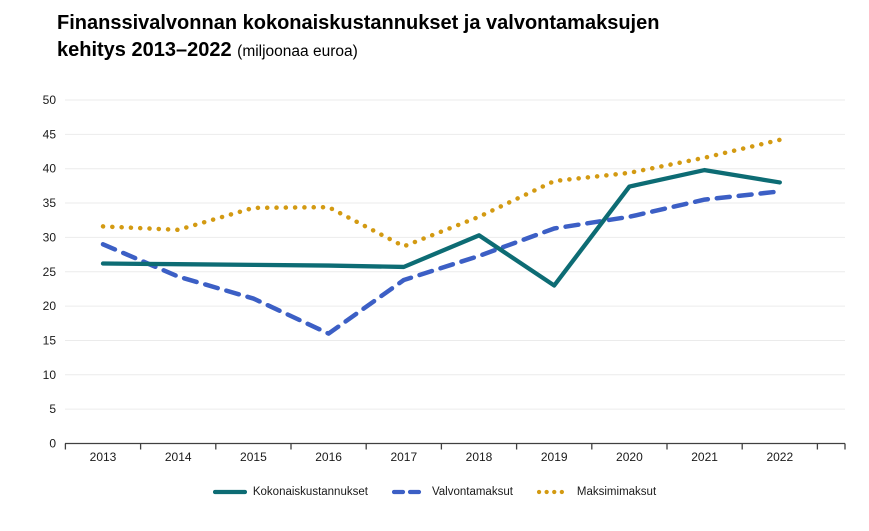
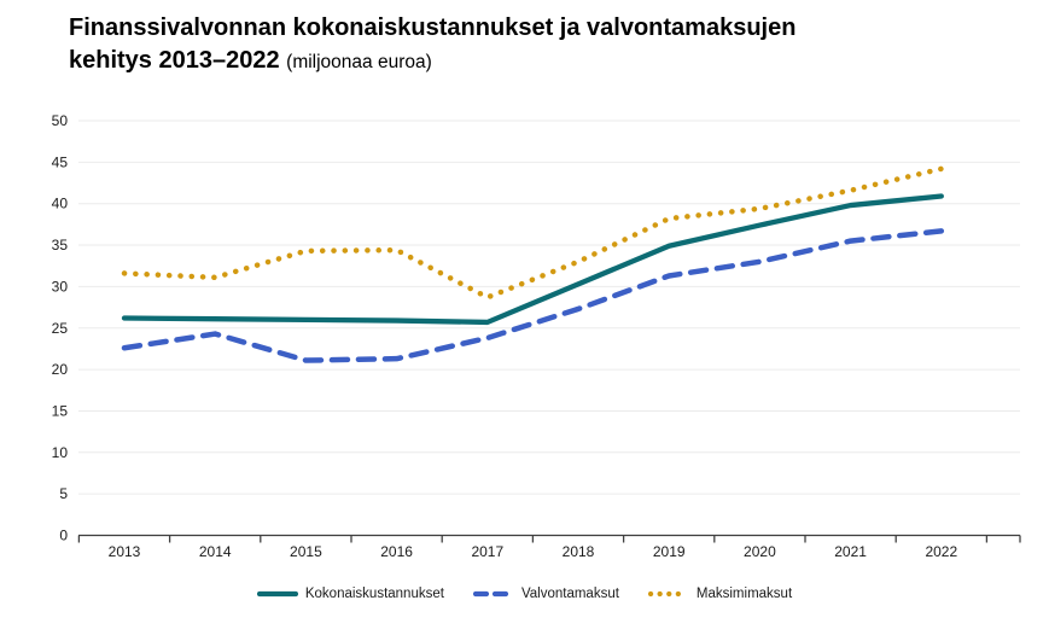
Valvontamaksut/2013: 29 -> 23
Valvontamaksut/2016: 16 -> 21
Kokonaiskustannukset/2019: 23 -> 35
Kokonaiskustannukset/2022: 38 -> 41
